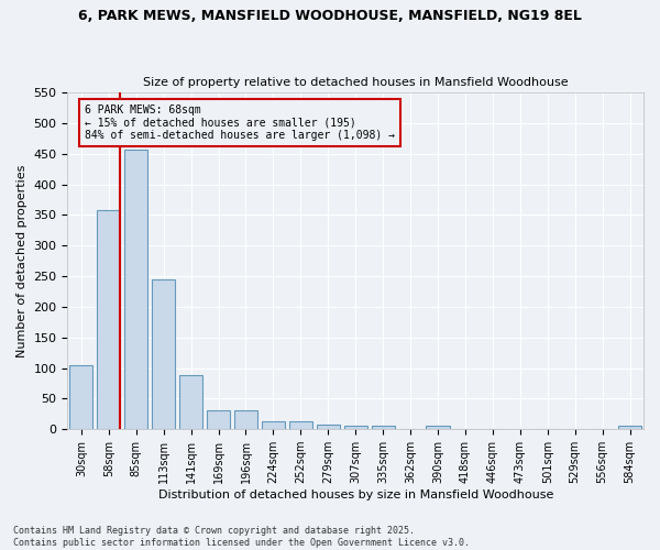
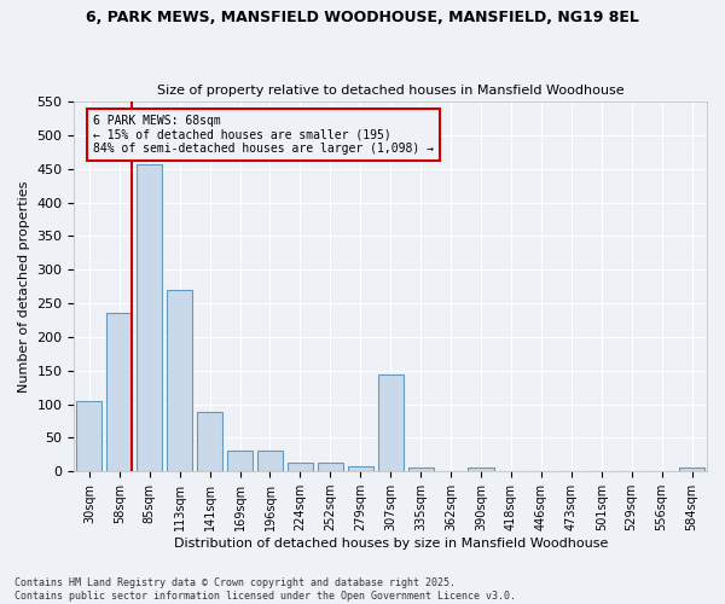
58sqm: 357 -> 236
113sqm: 245 -> 270
307sqm: 5 -> 144
